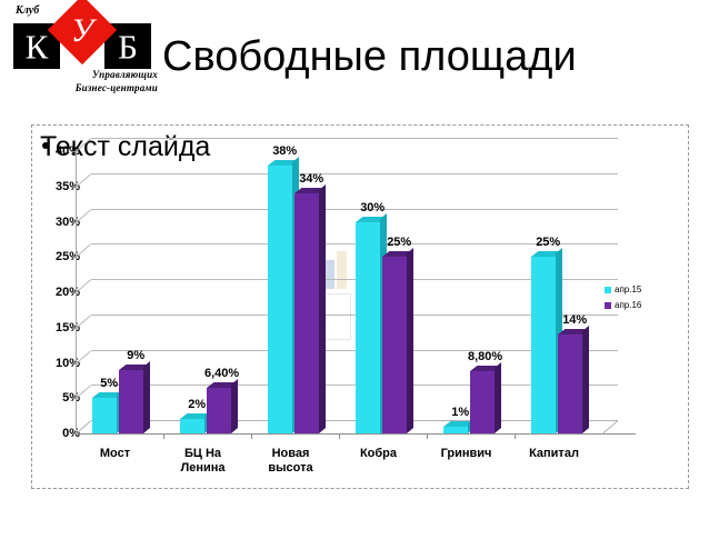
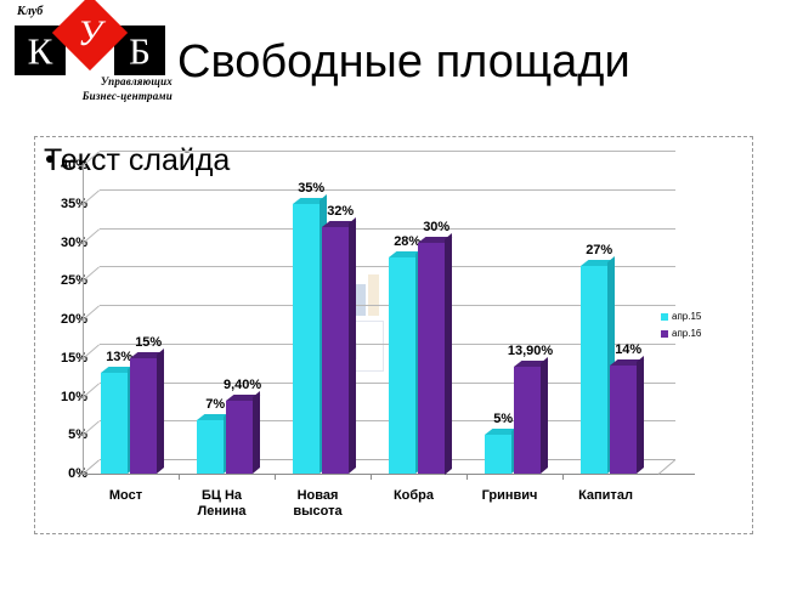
апр.15/Мост: 5% -> 13%
апр.16/Мост: 9% -> 15%
апр.15/БЦ На Ленина: 2% -> 7%
апр.16/БЦ На Ленина: 6,40% -> 9,40%
апр.15/Новая высота: 38% -> 35%
апр.16/Новая высота: 34% -> 32%
апр.15/Кобра: 30% -> 28%
апр.16/Кобра: 25% -> 30%
апр.15/Гринвич: 1% -> 5%
апр.16/Гринвич: 8,80% -> 13,90%
апр.15/Капитал: 25% -> 27%
